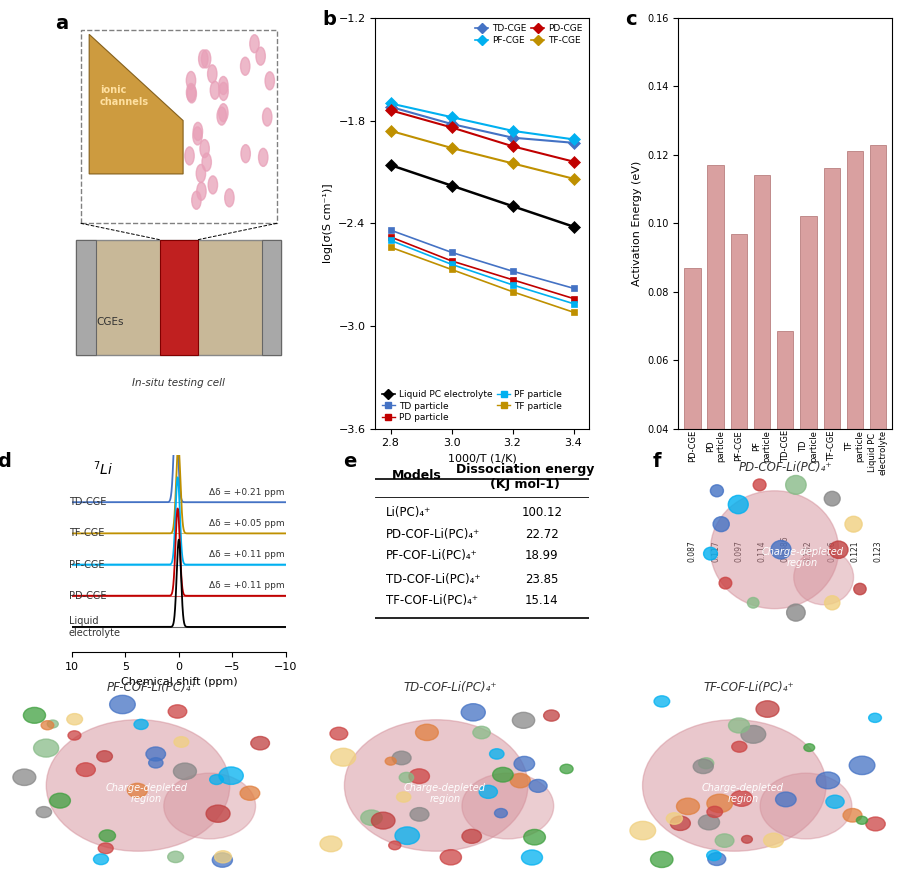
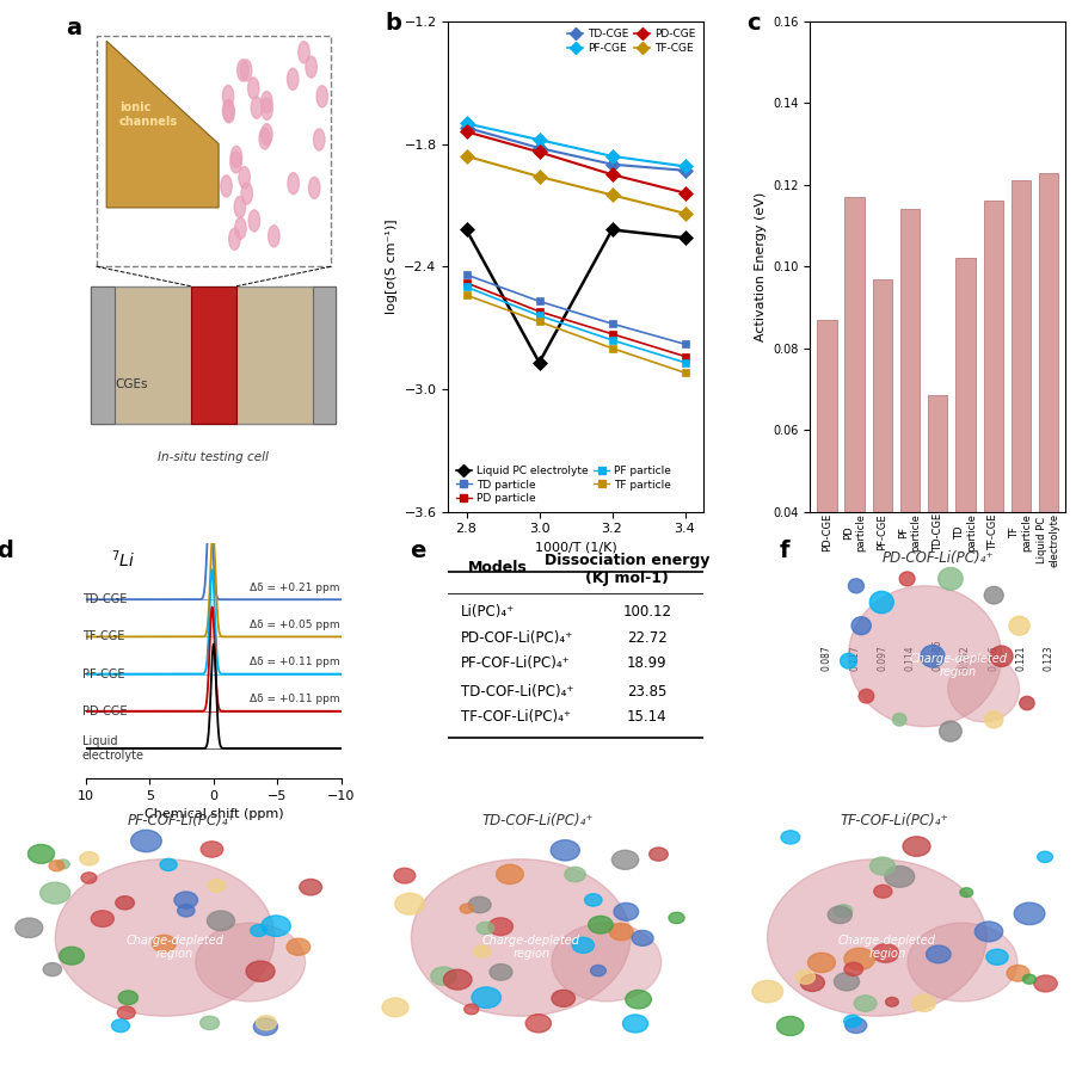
Liquid PC electrolyte/2.8: -2.06 -> -2.22
Liquid PC electrolyte/3.0: -2.18 -> -2.87
Liquid PC electrolyte/3.2: -2.30 -> -2.22
Liquid PC electrolyte/3.4: -2.42 -> -2.26
